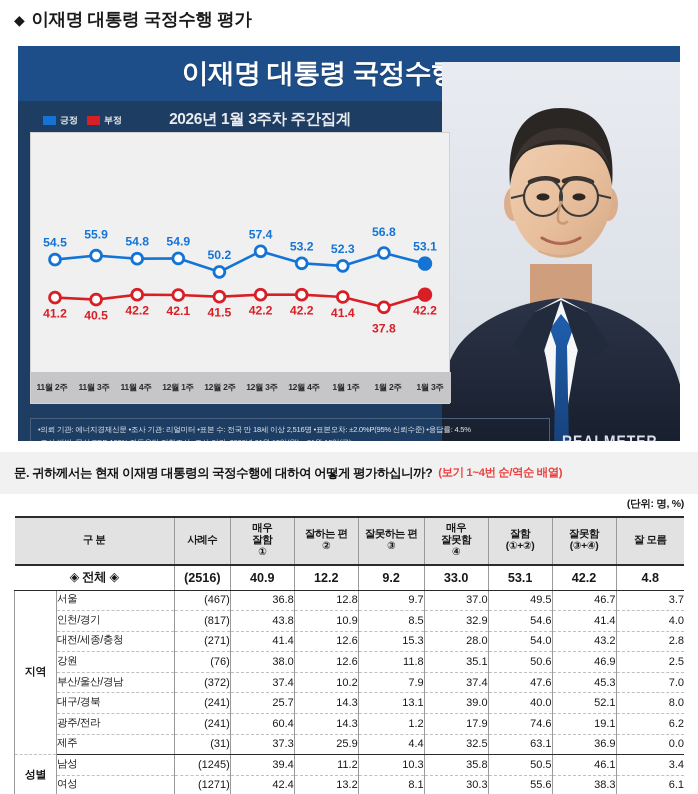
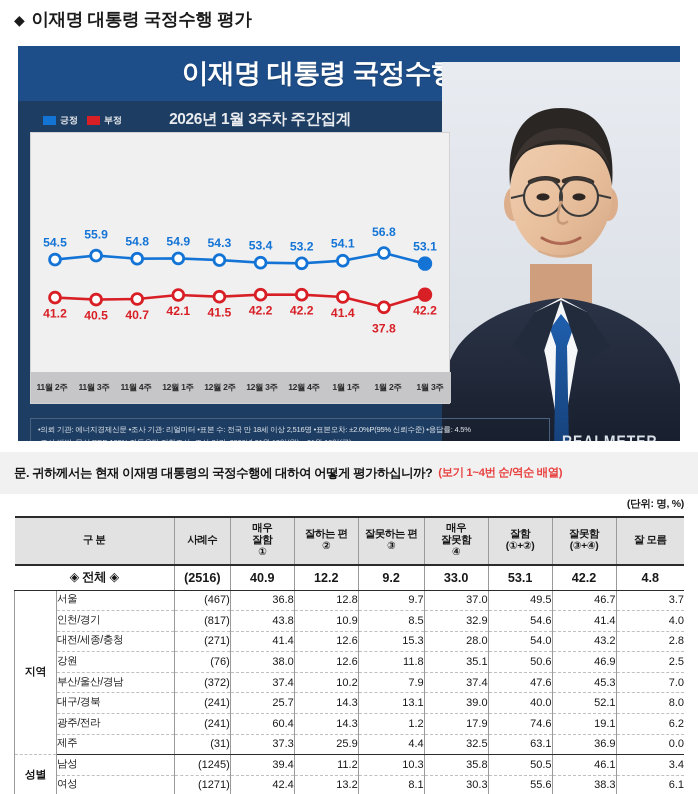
부정/11월 4주: 42.2 -> 40.7
긍정/12월 2주: 50.2 -> 54.3
긍정/12월 3주: 57.4 -> 53.4
긍정/1월 1주: 52.3 -> 54.1
